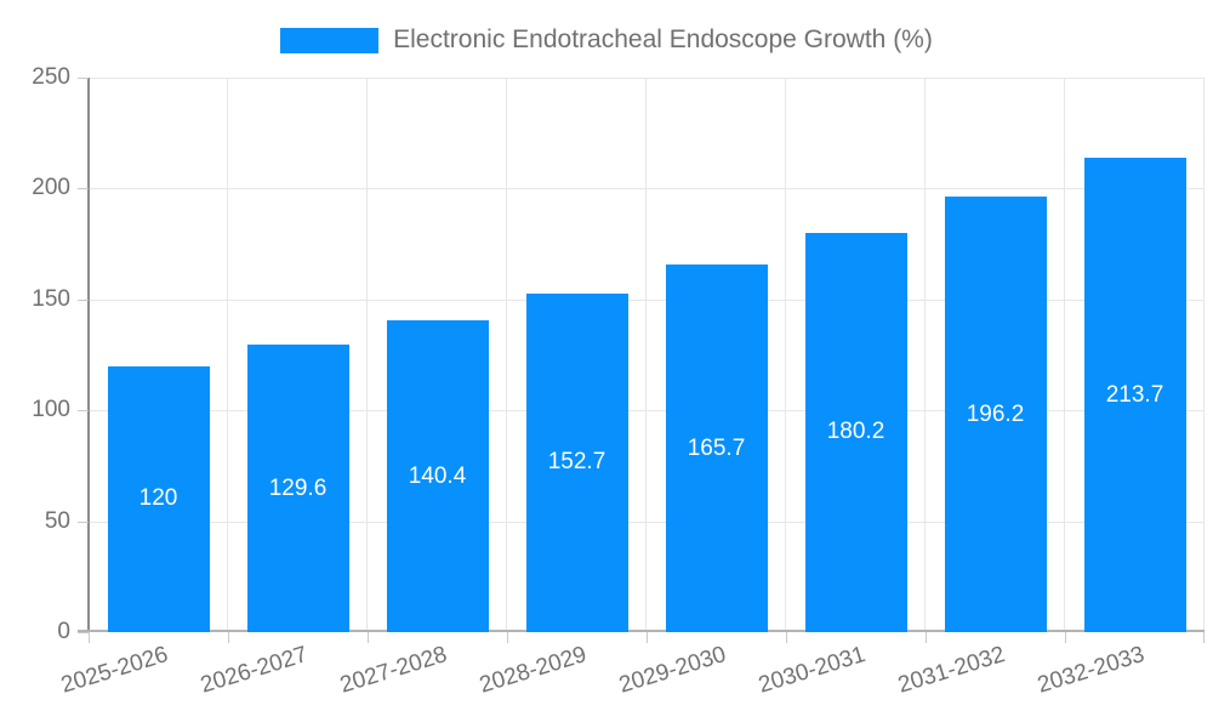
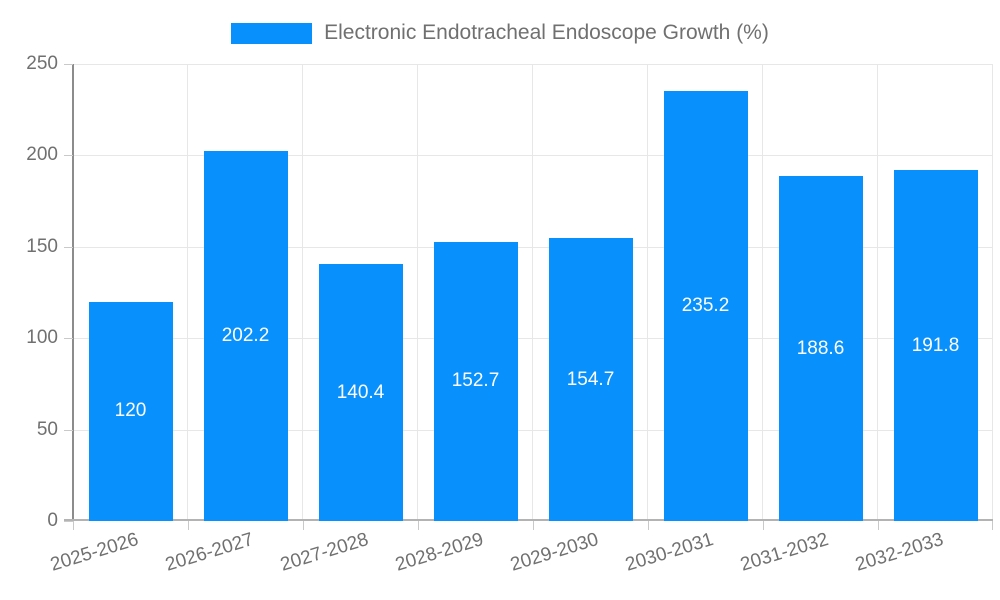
2026-2027: 129.6 -> 202.2
2029-2030: 165.7 -> 154.7
2030-2031: 180.2 -> 235.2
2031-2032: 196.2 -> 188.6
2032-2033: 213.7 -> 191.8
